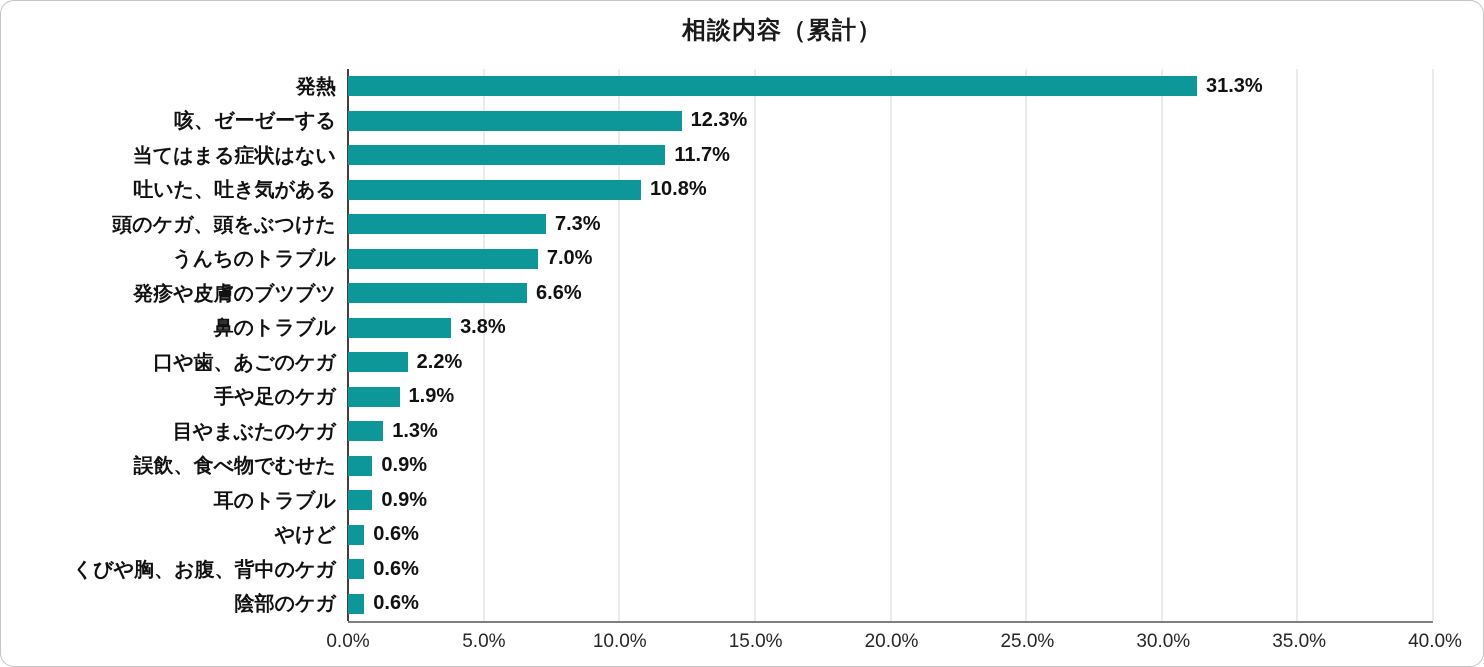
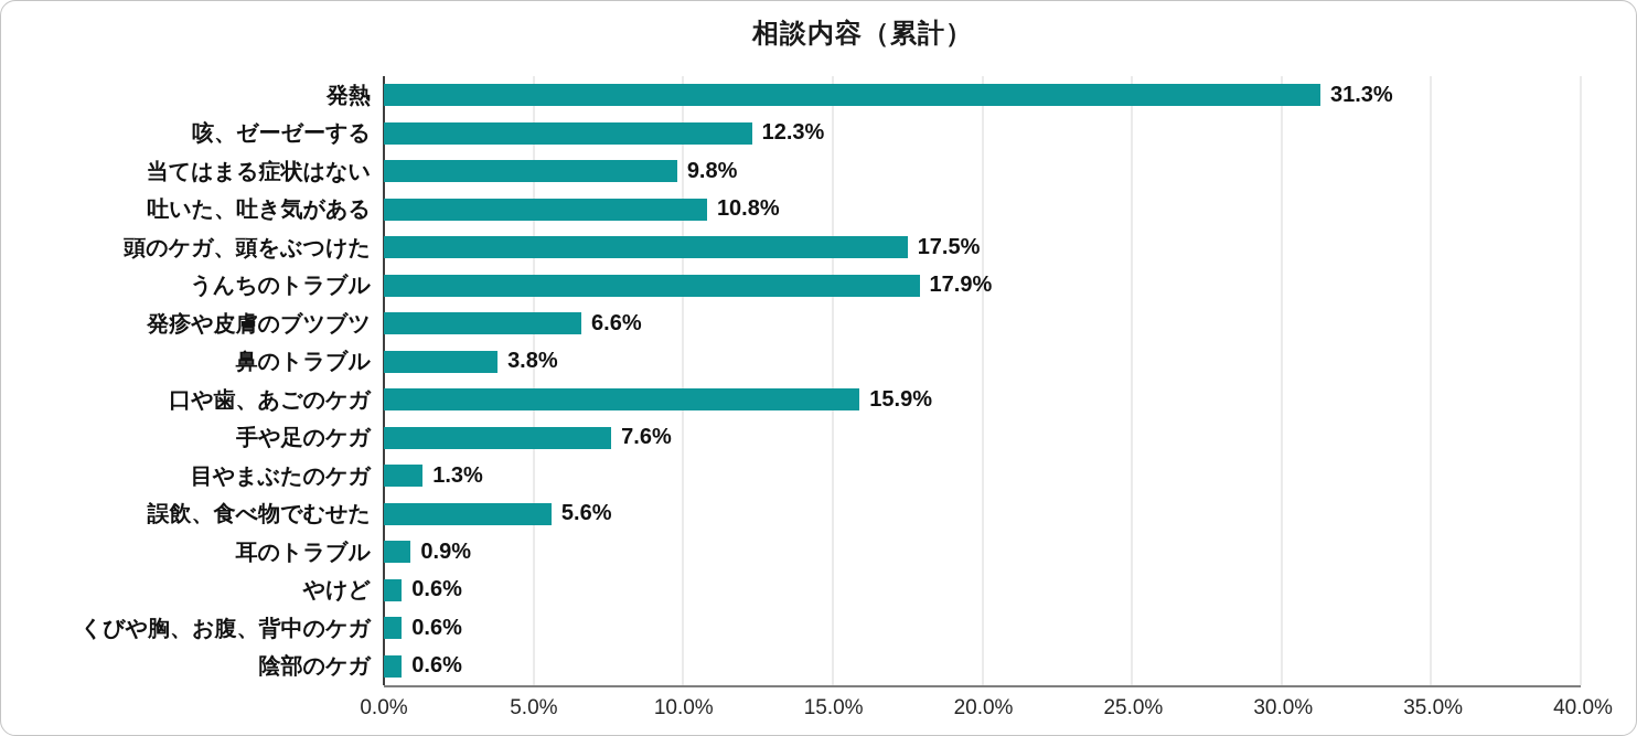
当てはまる症状はない: 11.7% -> 9.8%
頭のケガ、頭をぶつけた: 7.3% -> 17.5%
うんちのトラブル: 7.0% -> 17.9%
口や歯、あごのケガ: 2.2% -> 15.9%
手や足のケガ: 1.9% -> 7.6%
誤飲、食べ物でむせた: 0.9% -> 5.6%
